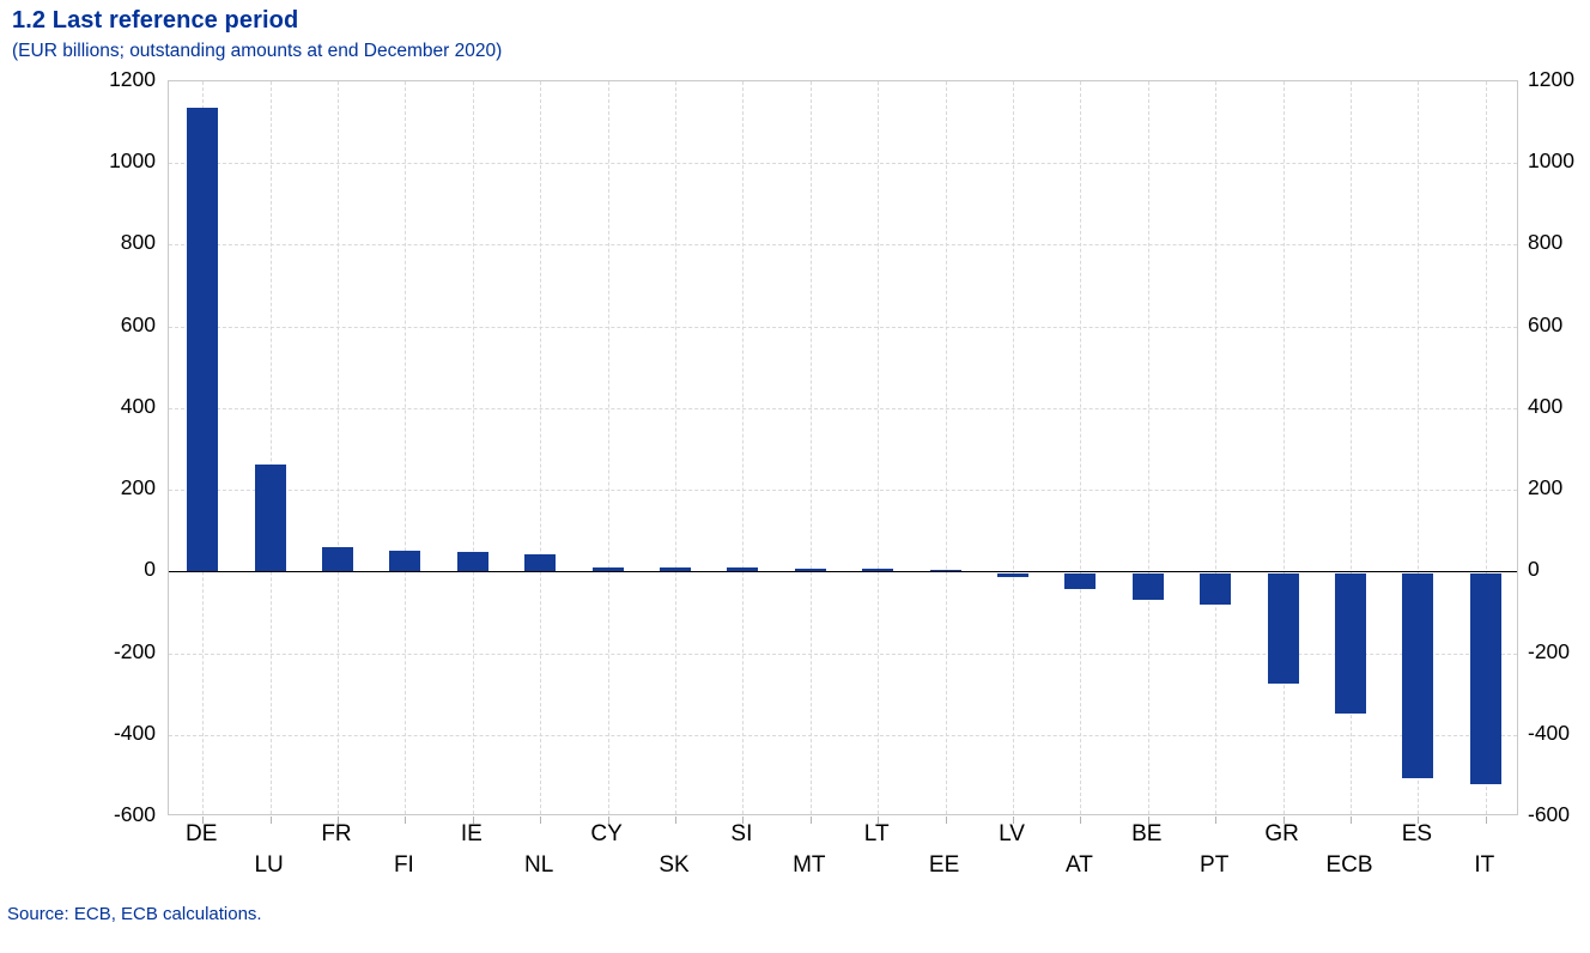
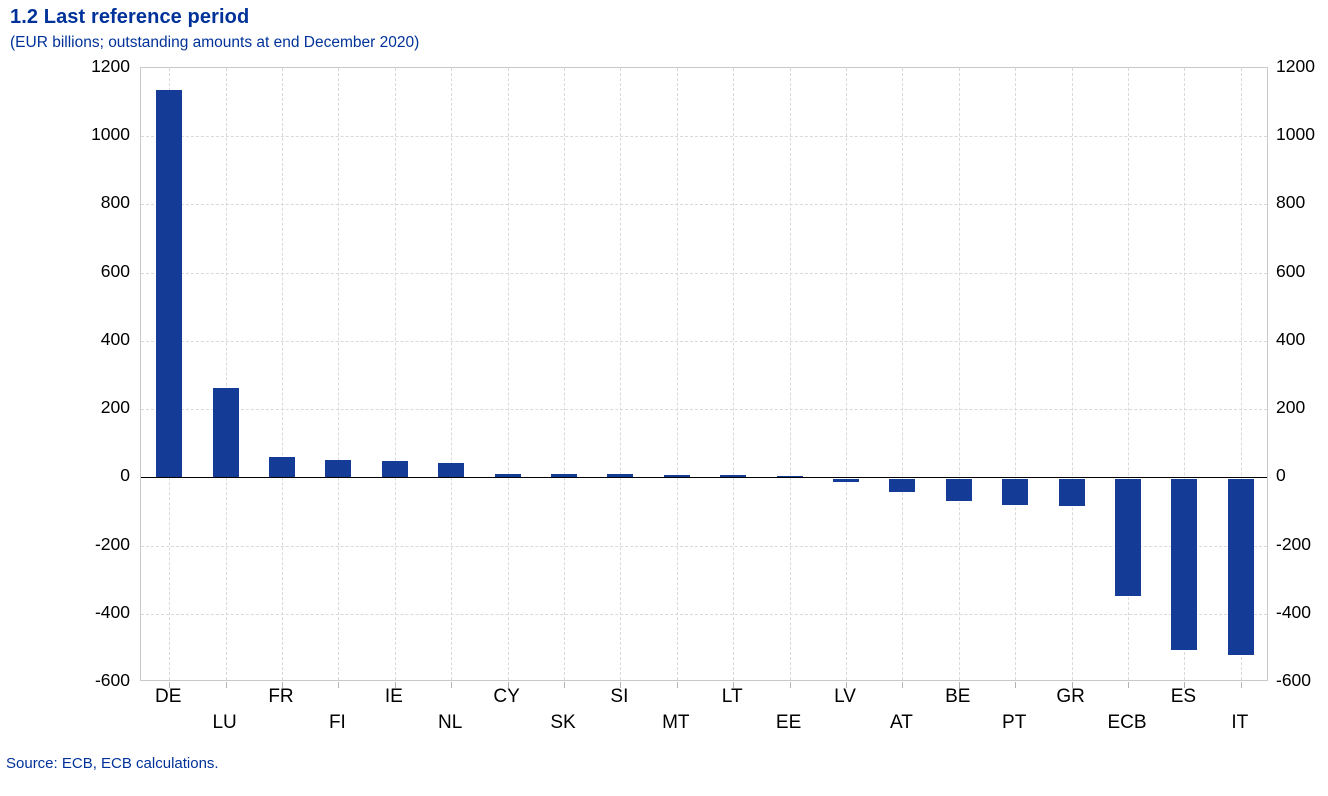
GR: -270 -> -80
